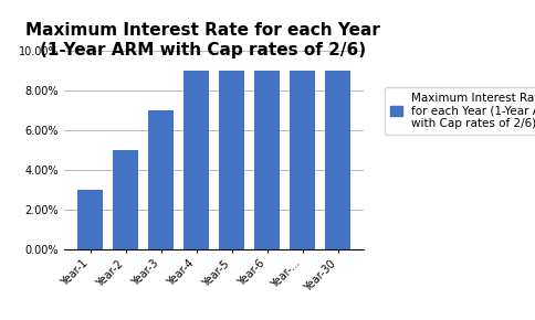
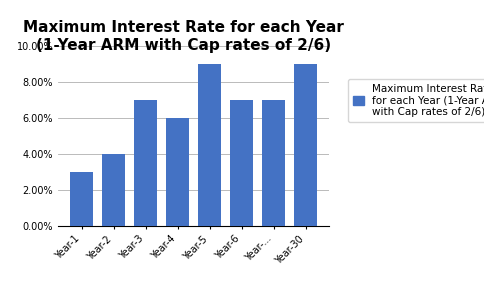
Year-2: 5% -> 4%
Year-4: 9% -> 6%
Year-6: 9% -> 7%
Year-...: 9% -> 7%
